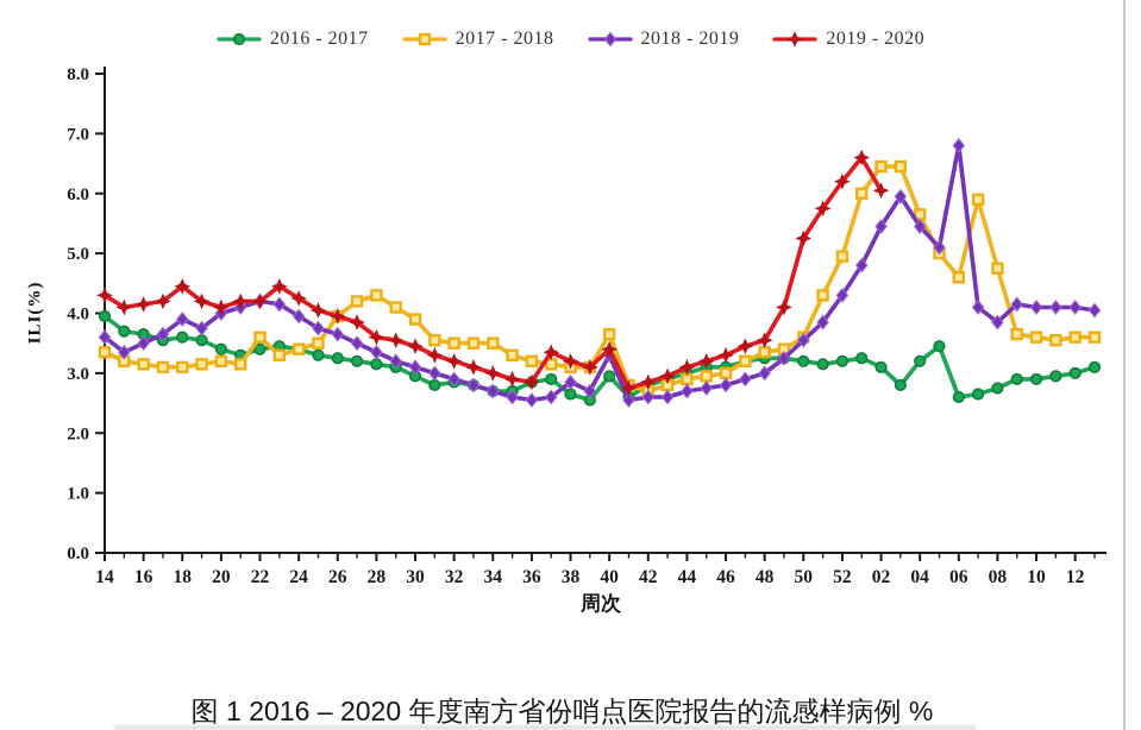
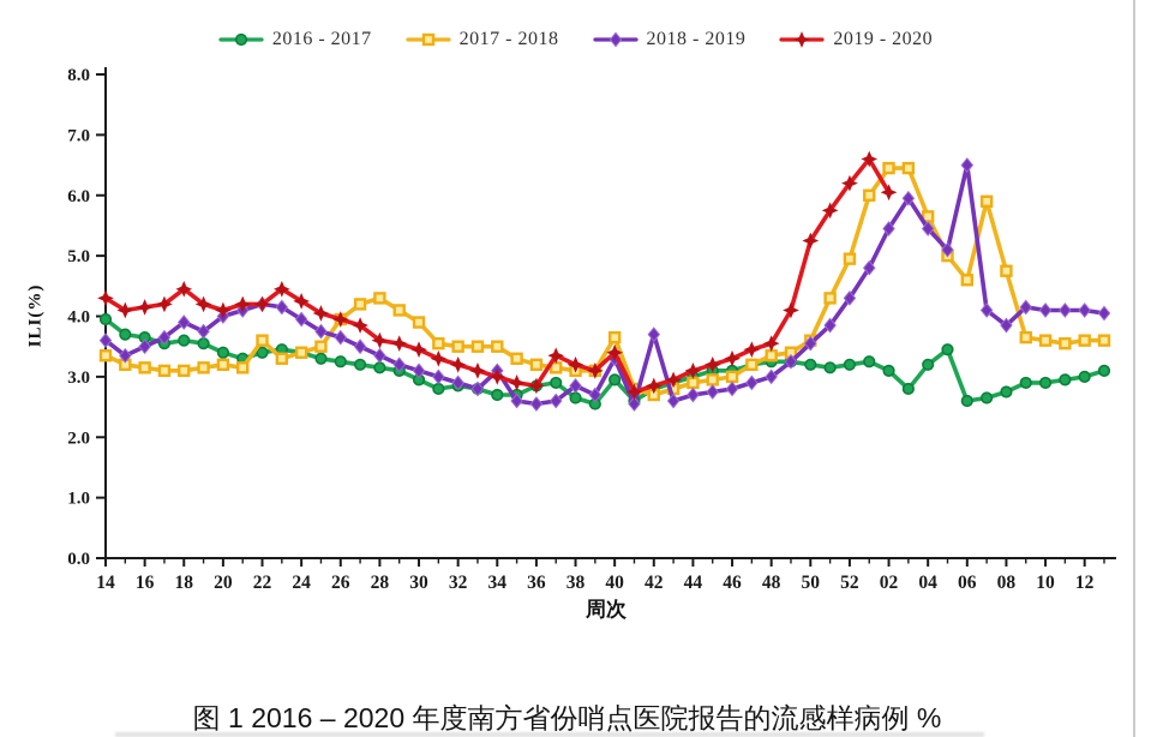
2018 - 2019/34: 2.7 -> 3.1
2018 - 2019/42: 2.6 -> 3.7
2018 - 2019/06: 6.8 -> 6.5
